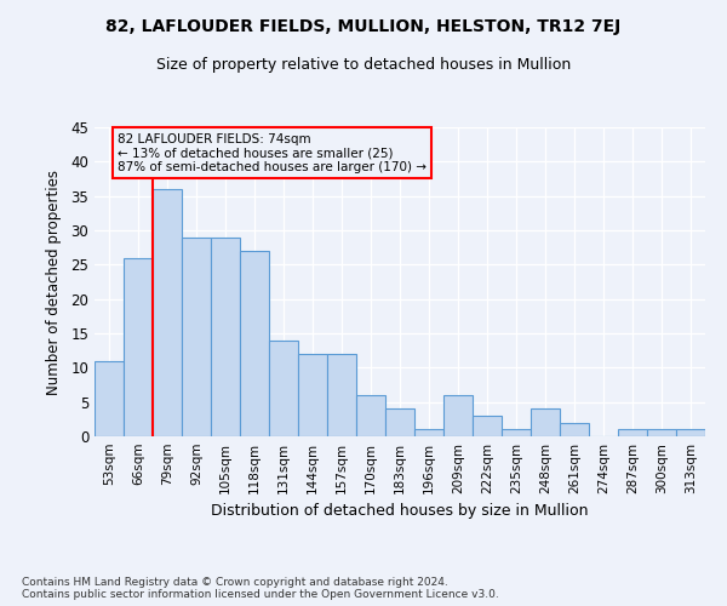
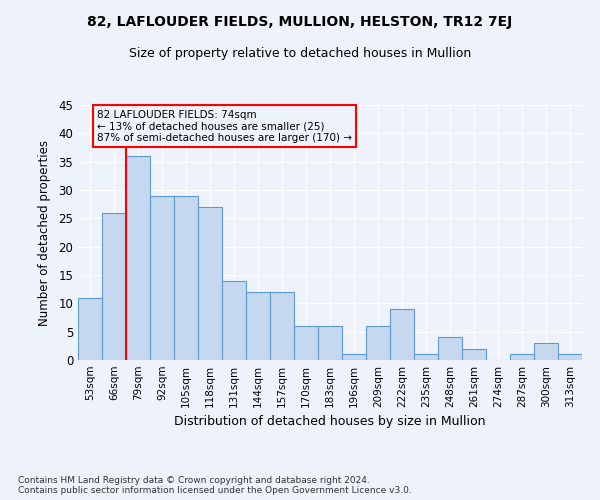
183sqm: 4 -> 6
222sqm: 3 -> 9
300sqm: 1 -> 3
